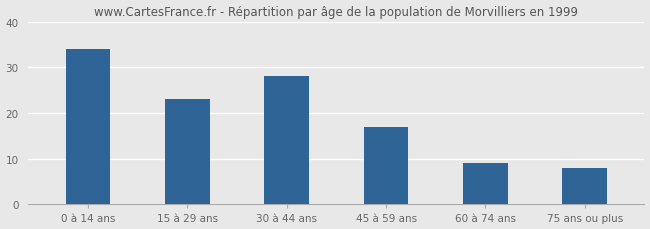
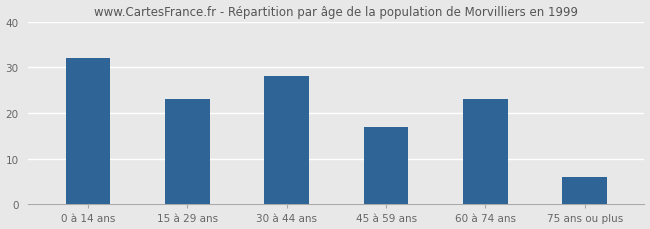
0 à 14 ans: 34 -> 32
60 à 74 ans: 9 -> 23
75 ans ou plus: 8 -> 6
